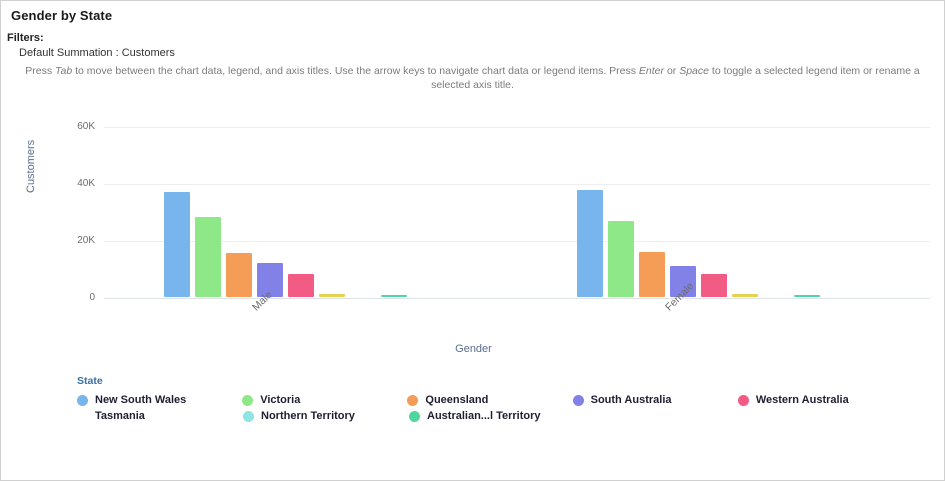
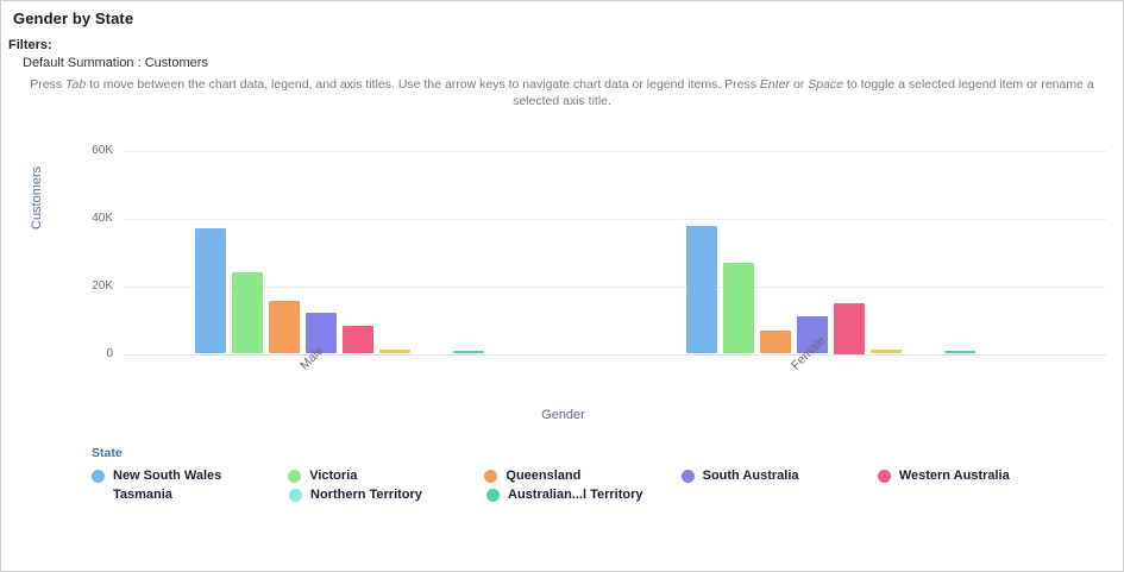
Victoria/Male: 28K -> 24K
Queensland/Female: 16K -> 7K
Western Australia/Female: 8K -> 15K
